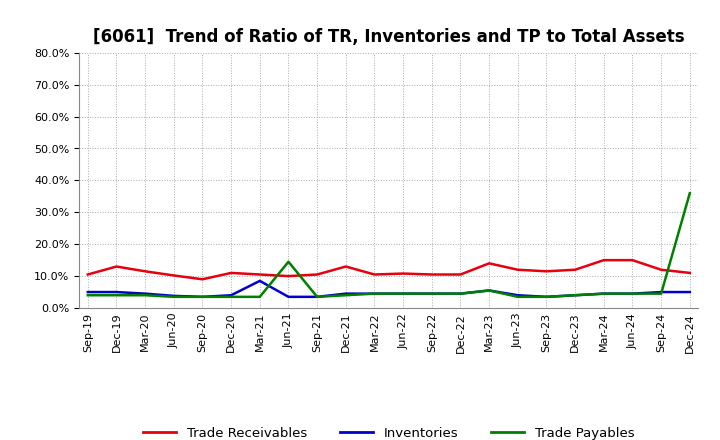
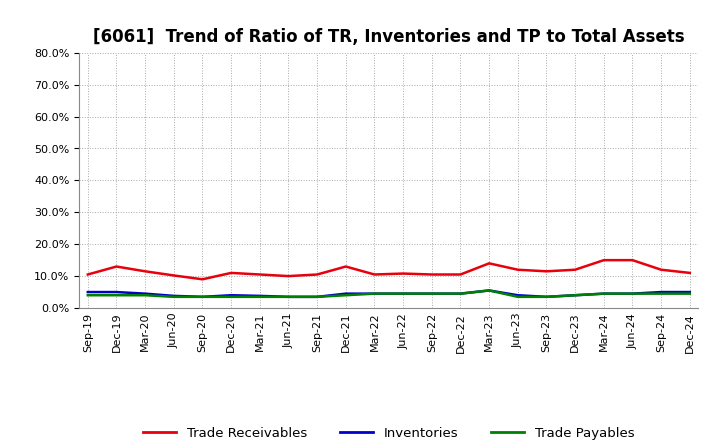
Inventories/Mar-21: 8.5% -> 3.8%
Trade Payables/Jun-21: 14.5% -> 3.5%
Trade Payables/Dec-24: 36.0% -> 4.5%
